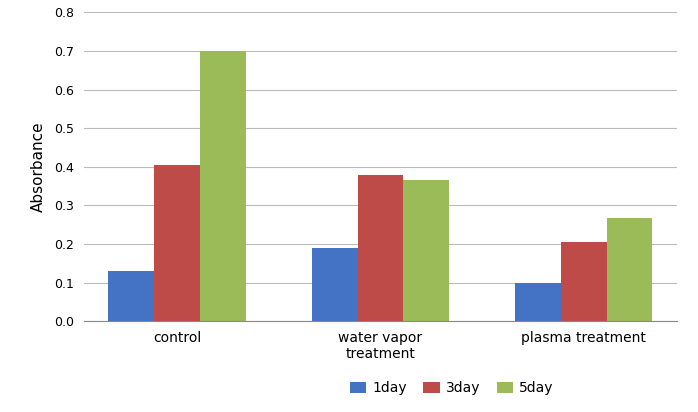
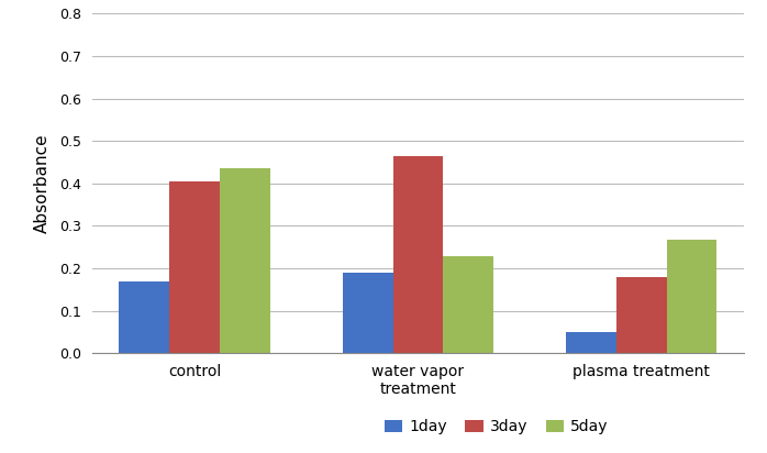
1day/control: 0.13 -> 0.17
5day/control: 0.700 -> 0.435
3day/water vapor treatment: 0.380 -> 0.465
5day/water vapor treatment: 0.365 -> 0.230
1day/plasma treatment: 0.10 -> 0.05
3day/plasma treatment: 0.205 -> 0.180
